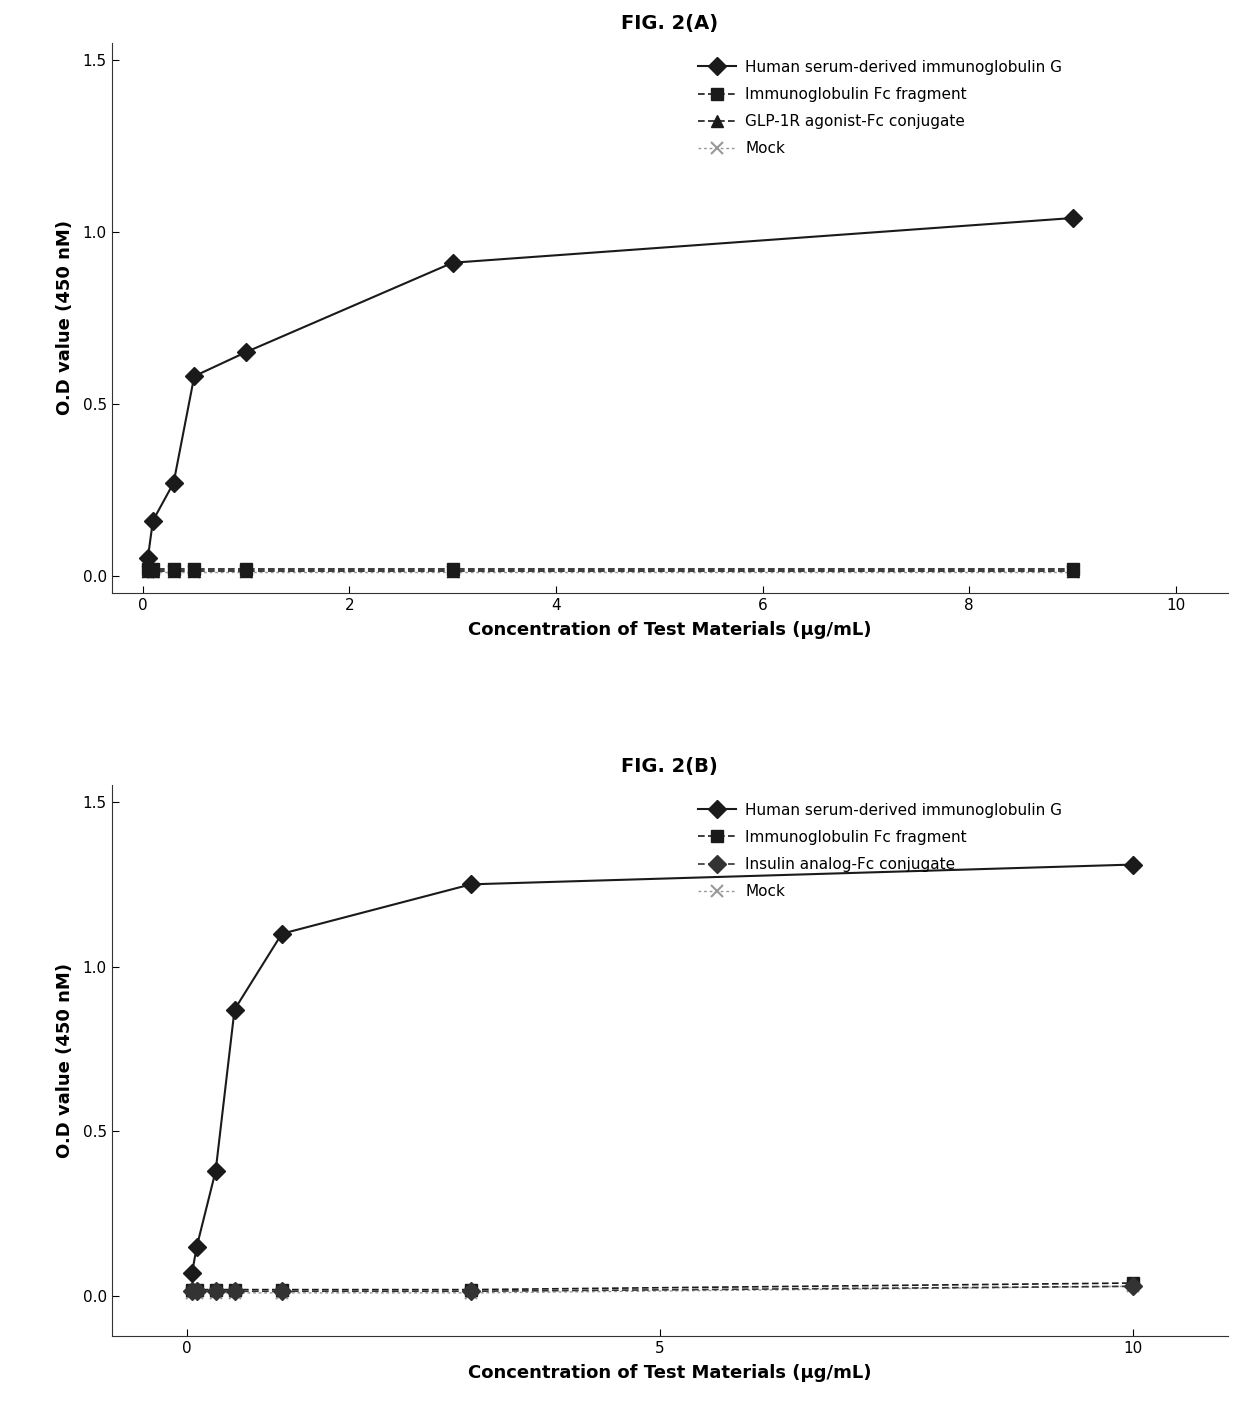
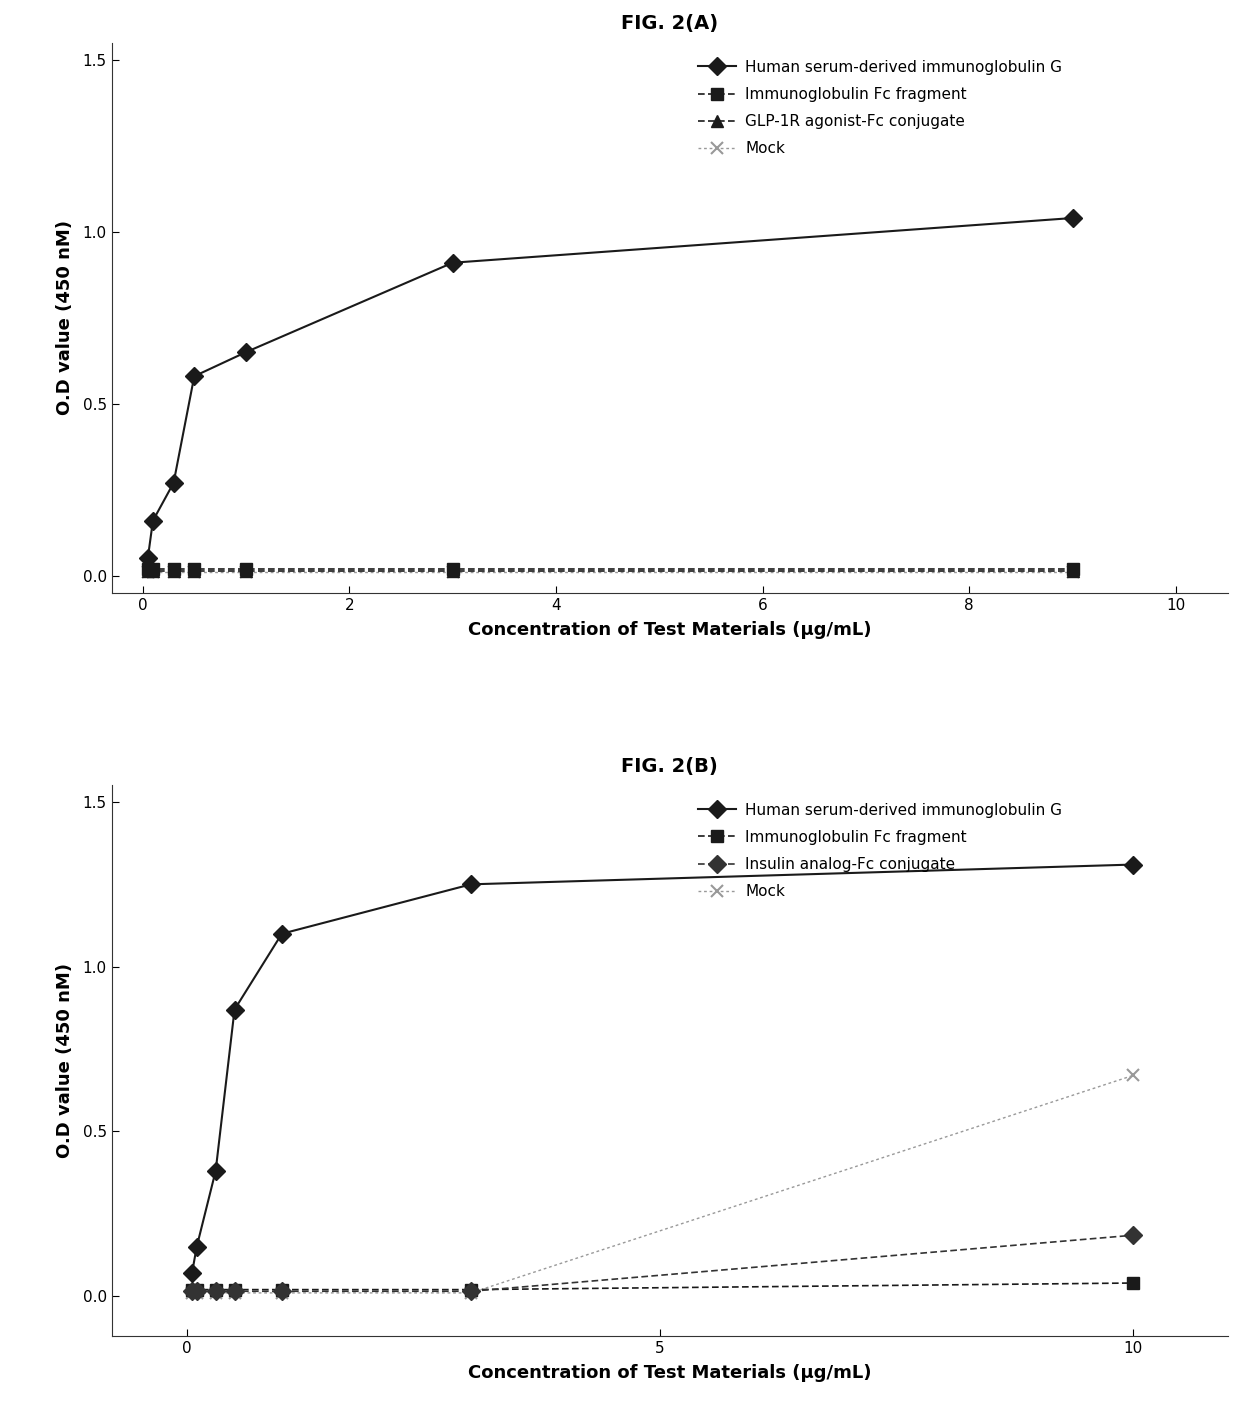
FIG. 2(B)/Insulin analog-Fc conjugate/10: 0.030 -> 0.185
FIG. 2(B)/Mock/10: 0.03 -> 0.67
